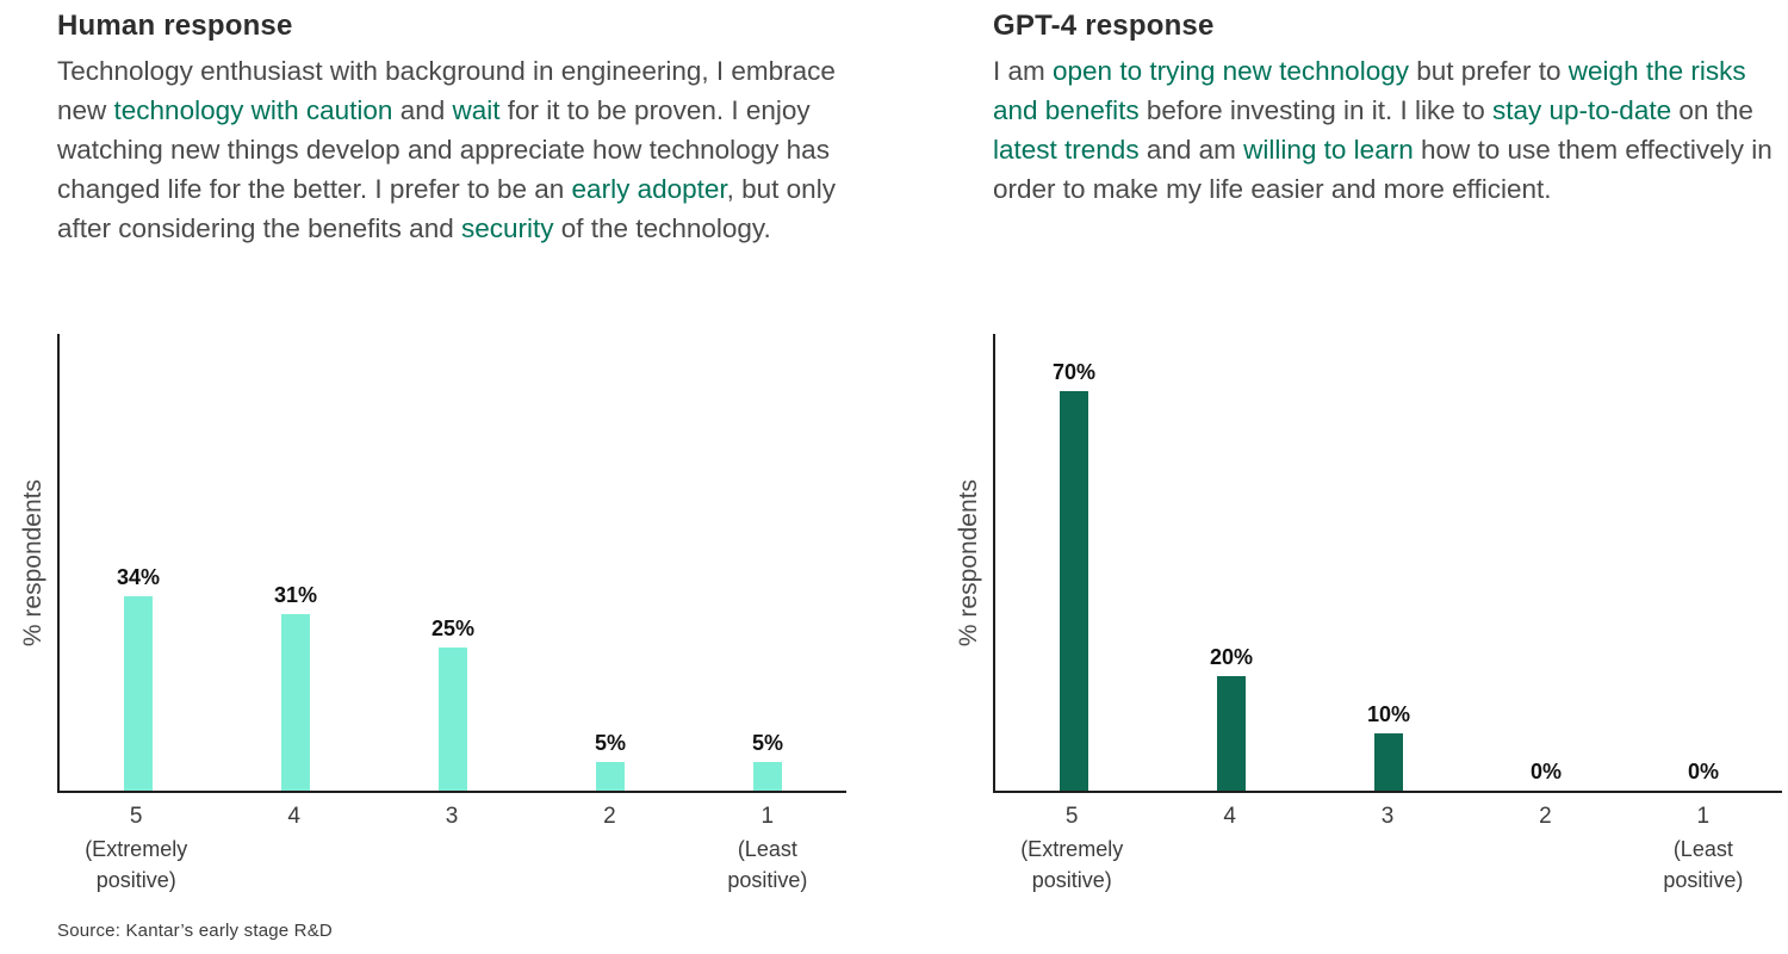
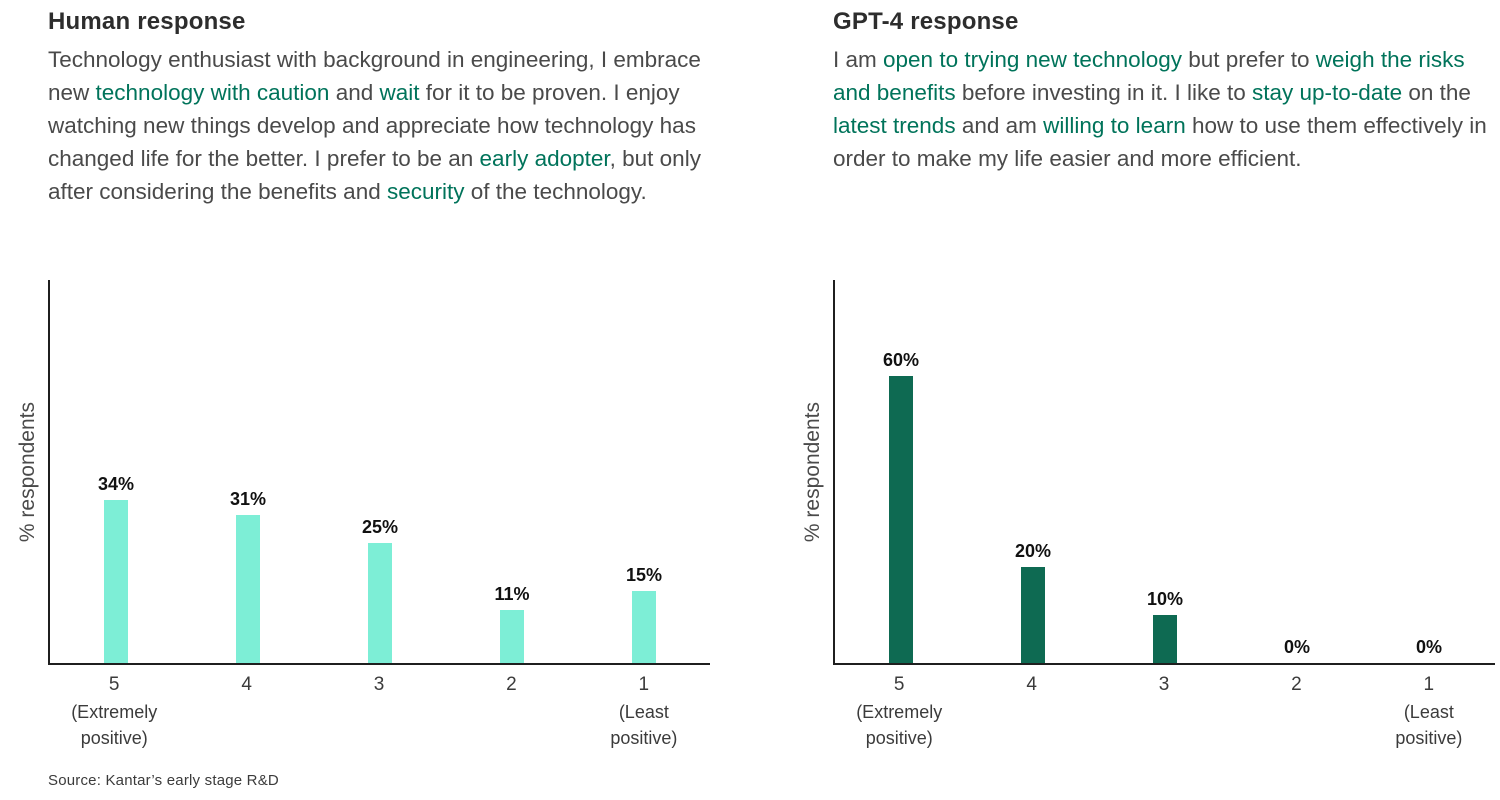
Human response/2: 5% -> 11%
Human response/1: 5% -> 15%
GPT-4 response/5: 70% -> 60%
